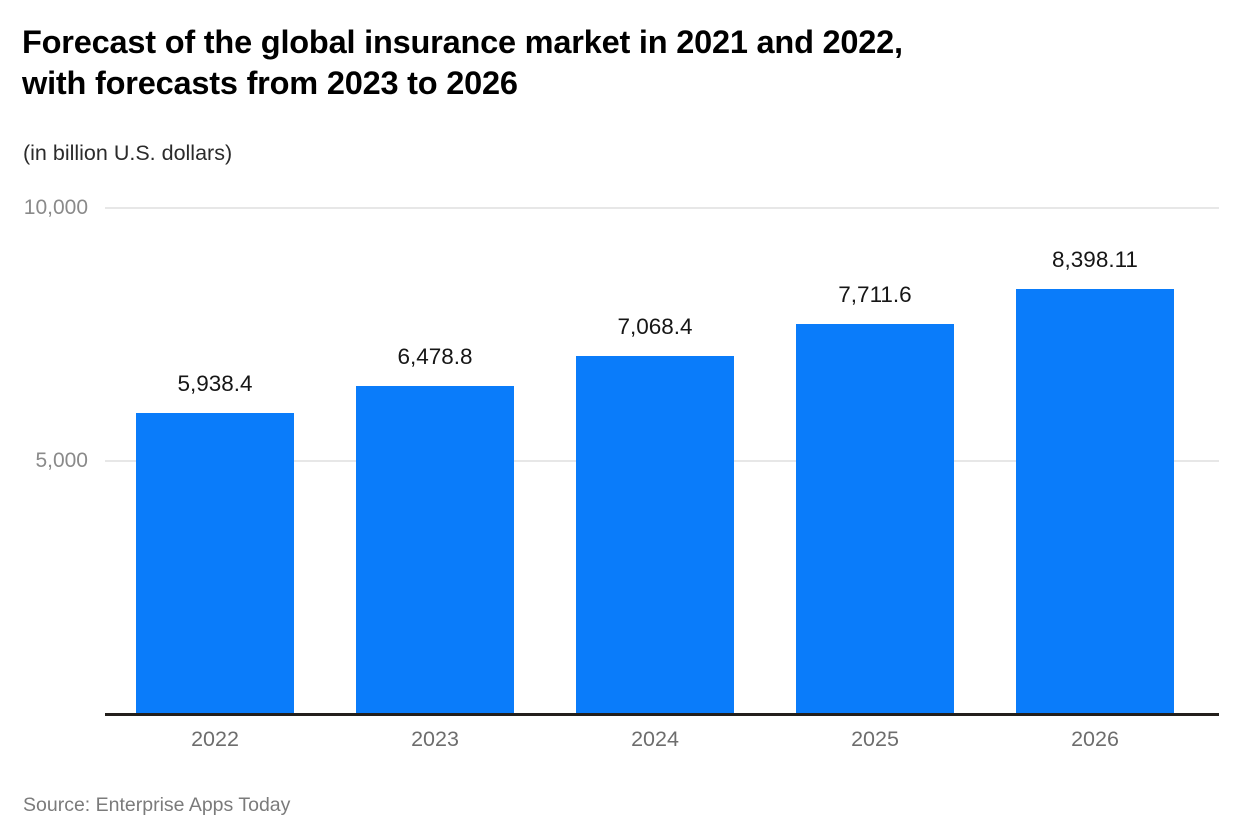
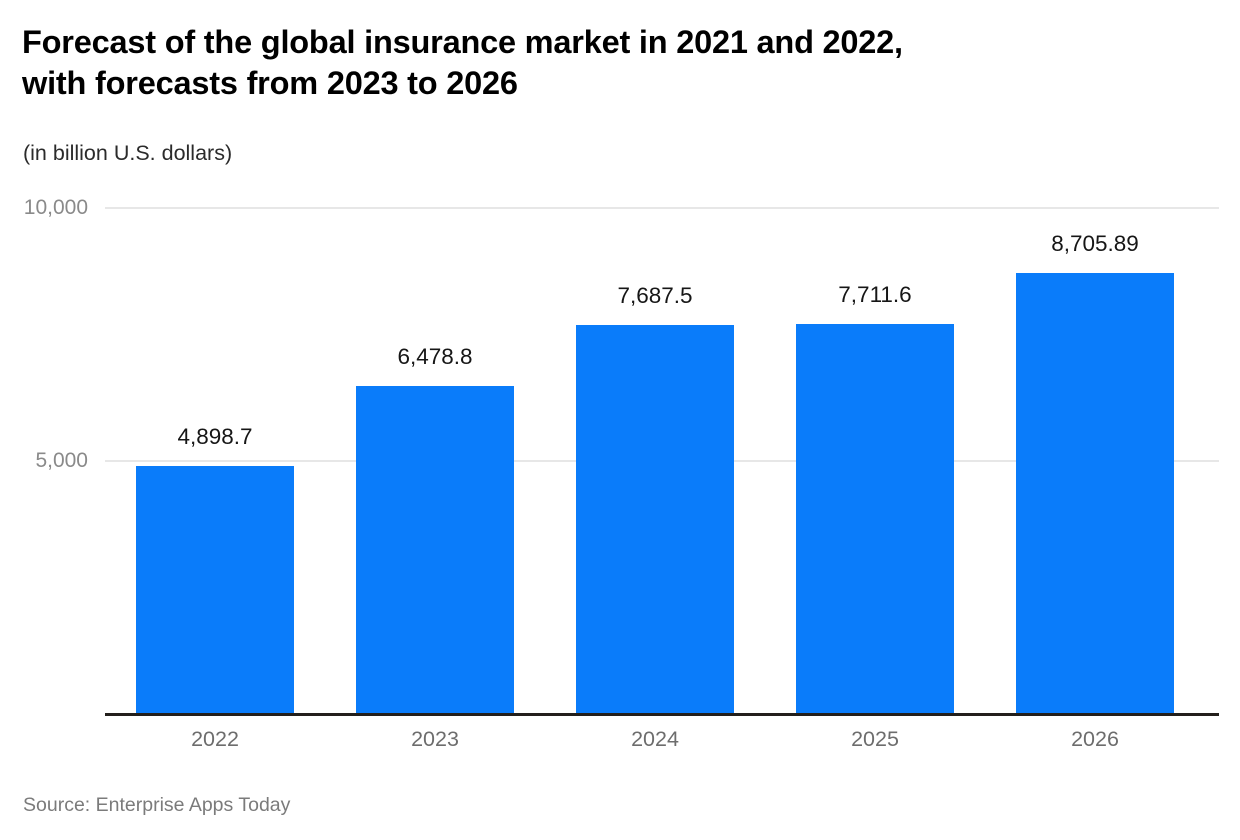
2022: 5,938.4 -> 4,898.7
2024: 7,068.4 -> 7,687.5
2026: 8,398.11 -> 8,705.89
